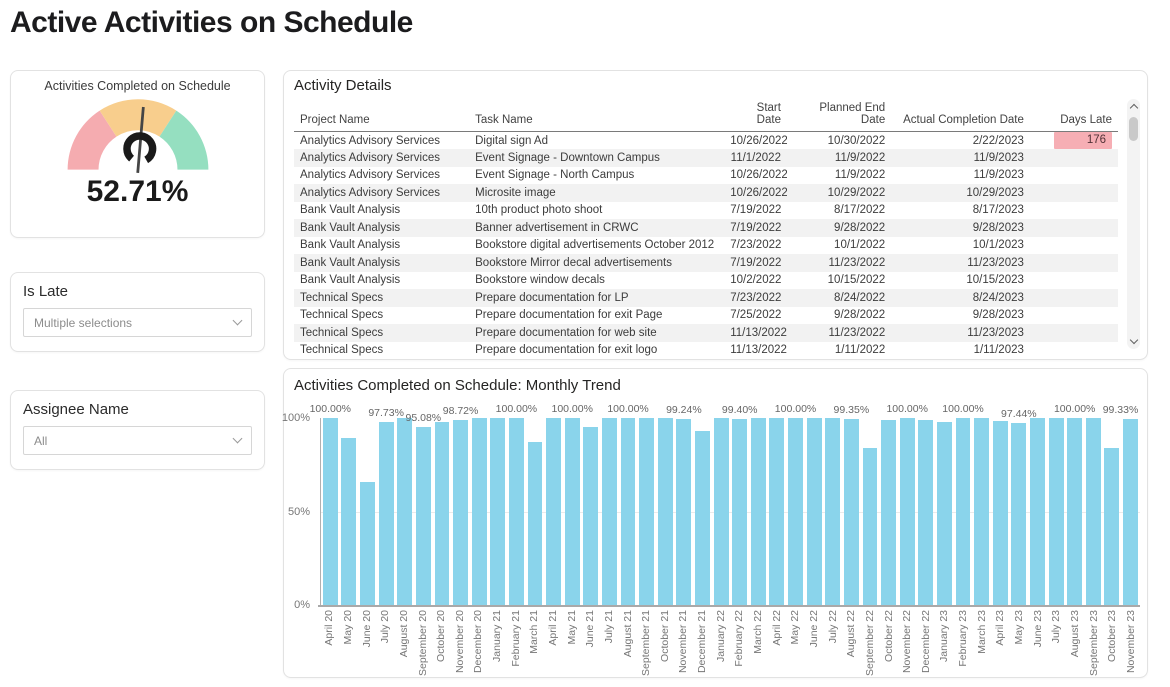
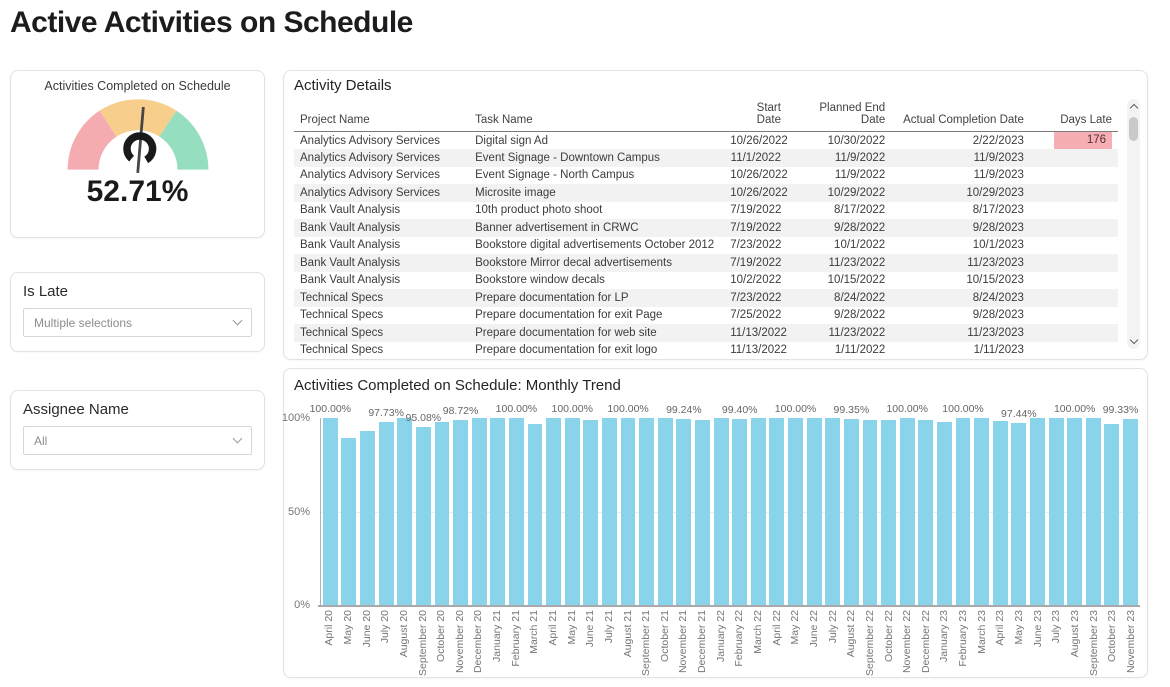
June 20: 66% -> 93%
March 21: 87% -> 97%
June 21: 95% -> 99%
December 21: 93% -> 99%
September 22: 84% -> 99%
October 23: 84% -> 97%
